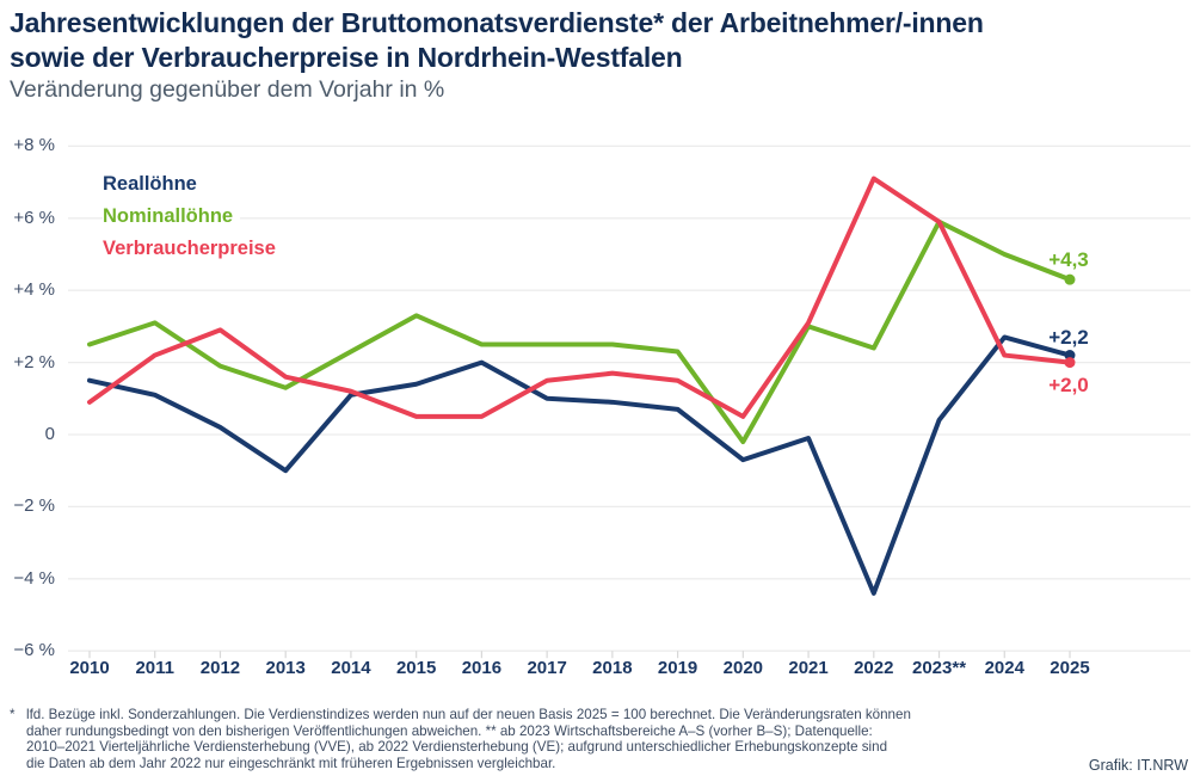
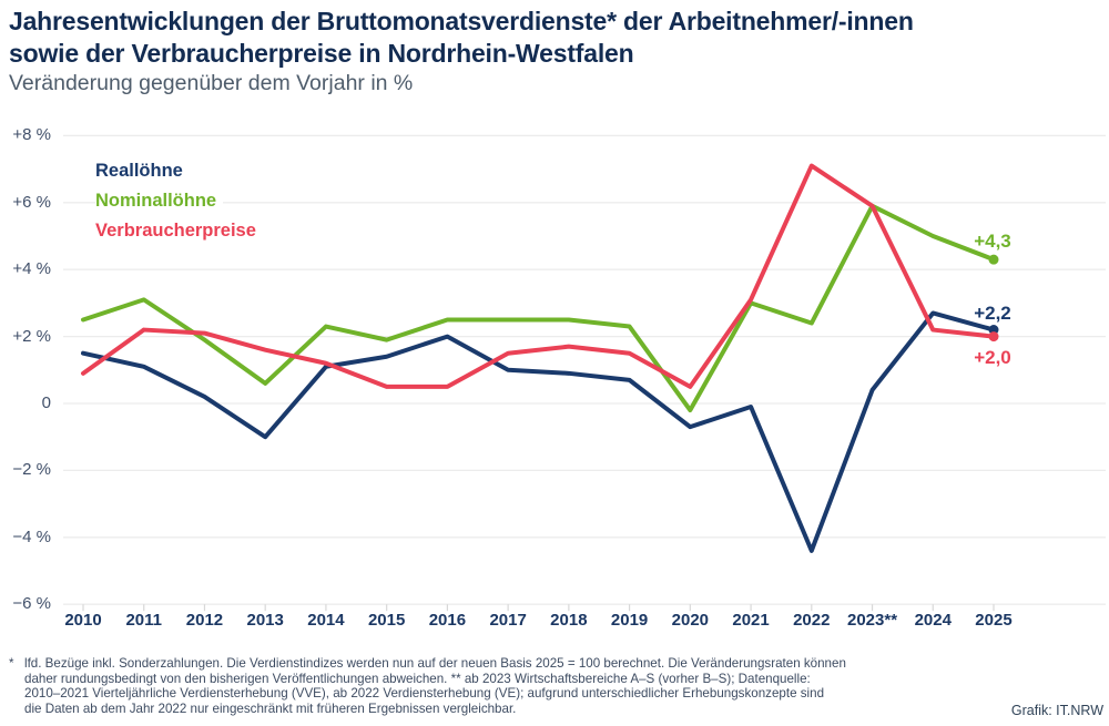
Verbraucherpreise/2012: 2.9% -> 2.1%
Nominallöhne/2013: 1.3% -> 0.6%
Nominallöhne/2015: 3.3% -> 1.9%
